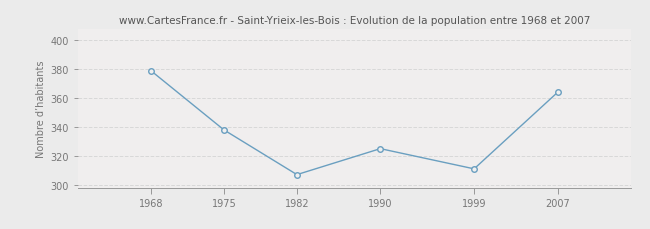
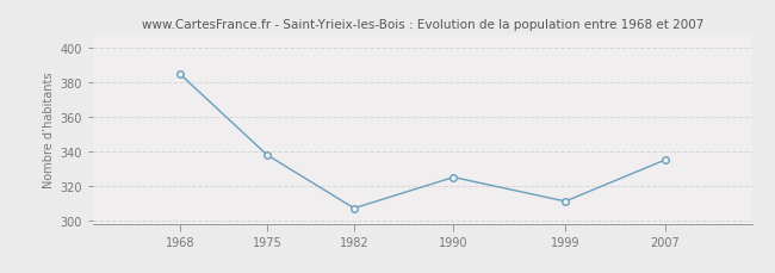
1968: 379 -> 385
2007: 364 -> 335
